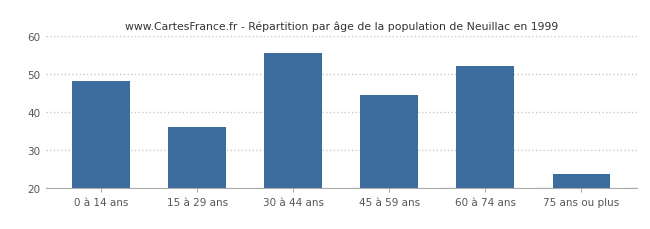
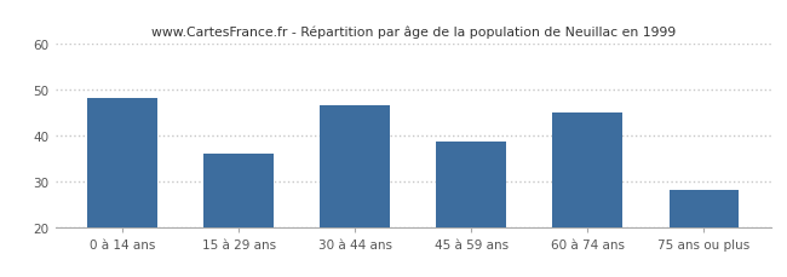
30 à 44 ans: 55.5 -> 46.5
45 à 59 ans: 44.5 -> 38.5
60 à 74 ans: 52.0 -> 45.0
75 ans ou plus: 23.5 -> 28.0
